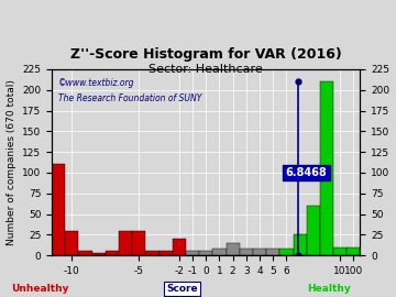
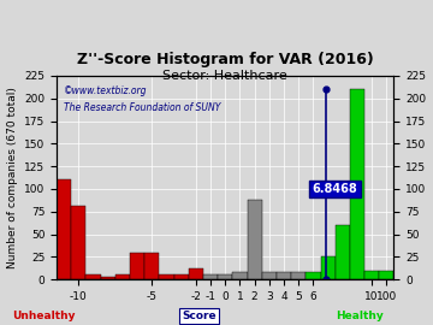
-10: 30 -> 82
-2: 20 -> 12
2: 15 -> 88
